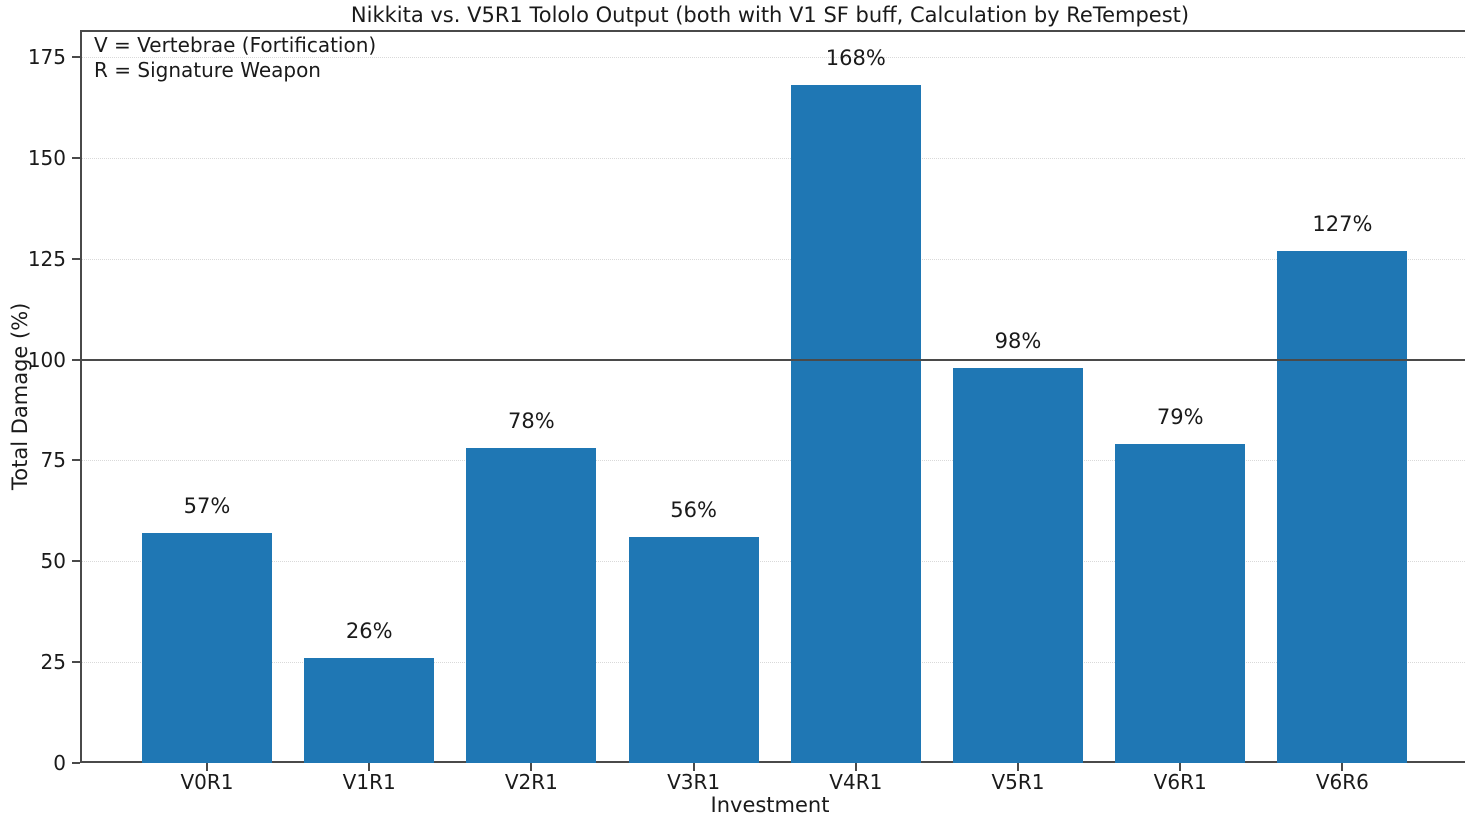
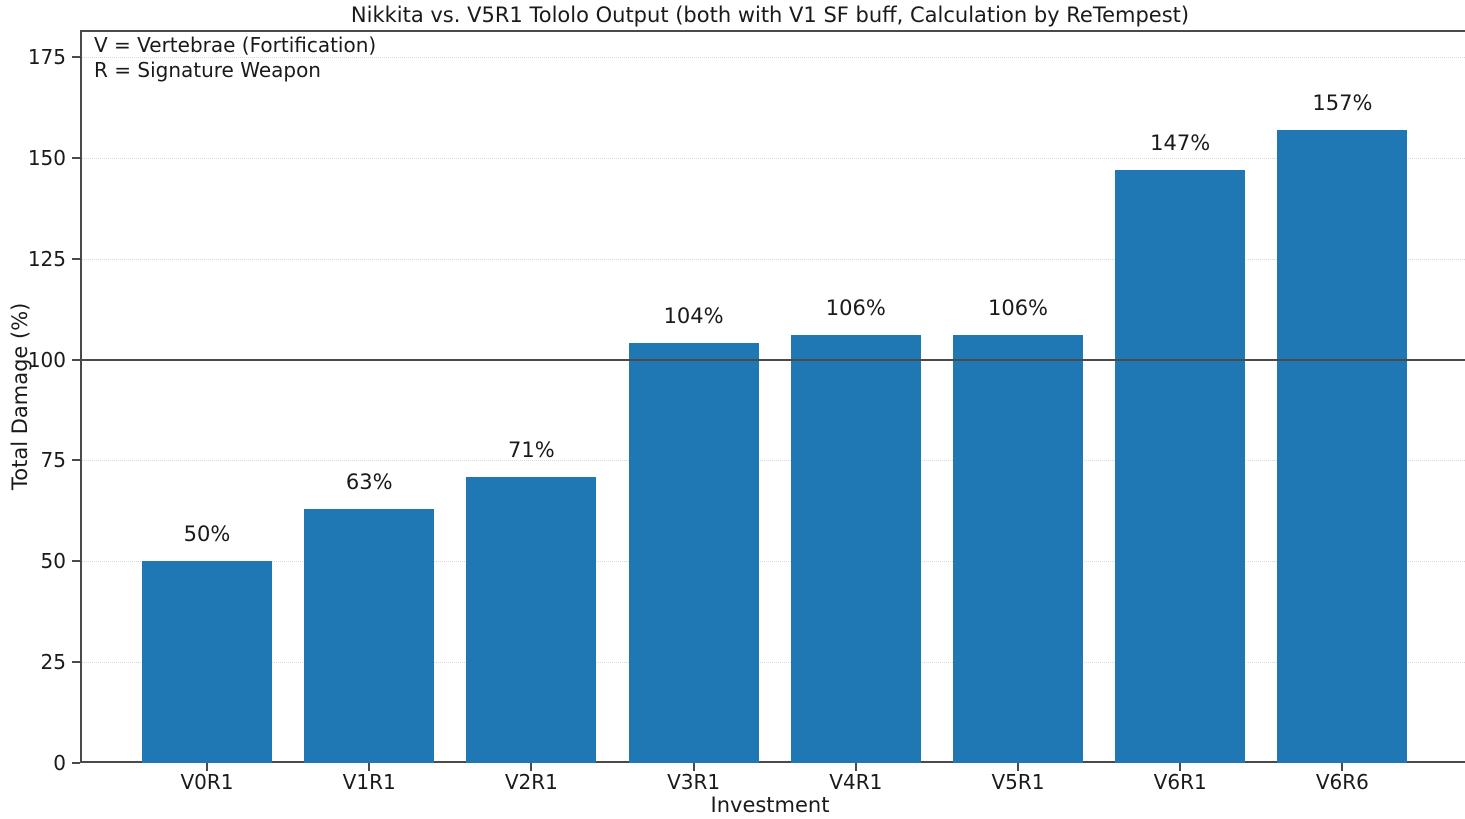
V0R1: 57% -> 50%
V1R1: 26% -> 63%
V2R1: 78% -> 71%
V3R1: 56% -> 104%
V4R1: 168% -> 106%
V5R1: 98% -> 106%
V6R1: 79% -> 147%
V6R6: 127% -> 157%
